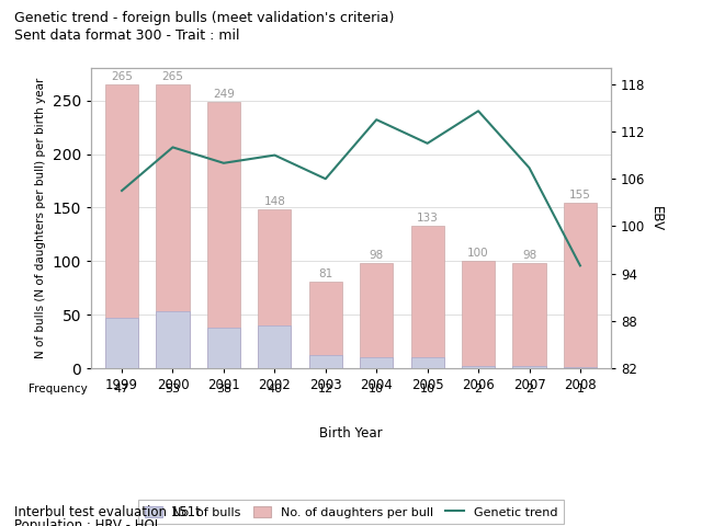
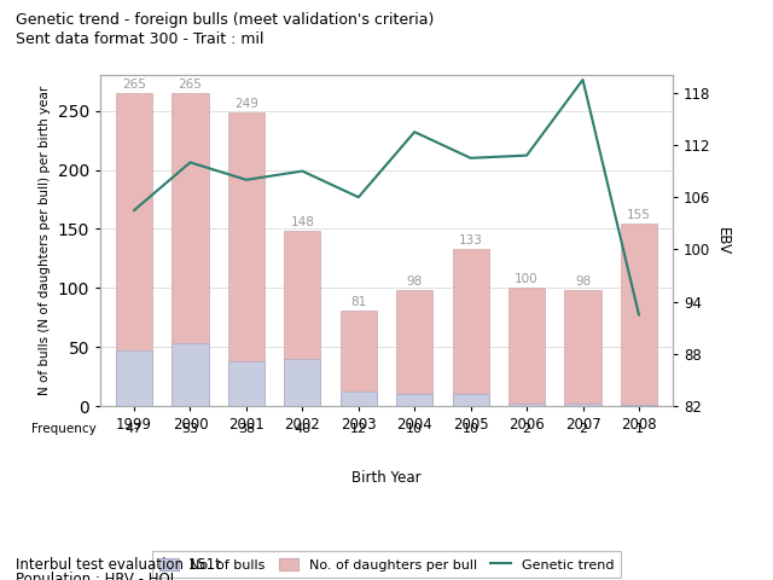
Genetic trend/2006: 114.6 -> 110.8
Genetic trend/2007: 107.4 -> 119.5
Genetic trend/2008: 95.0 -> 92.5
